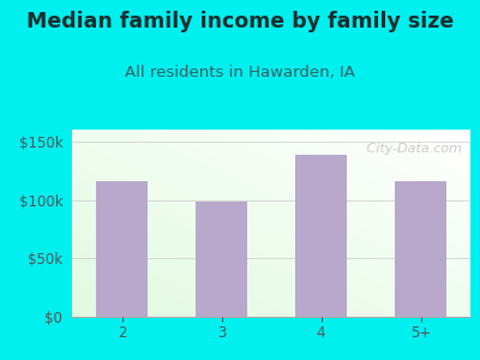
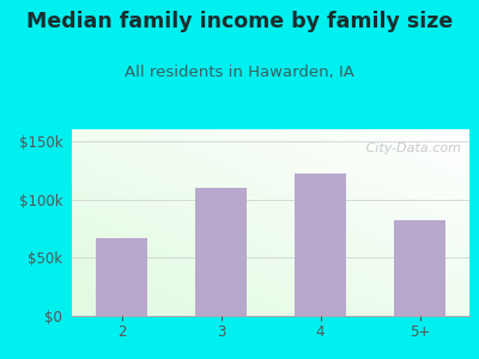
2: $116k -> $67k
3: $98k -> $110k
4: $138k -> $122k
5+: $116k -> $82k
